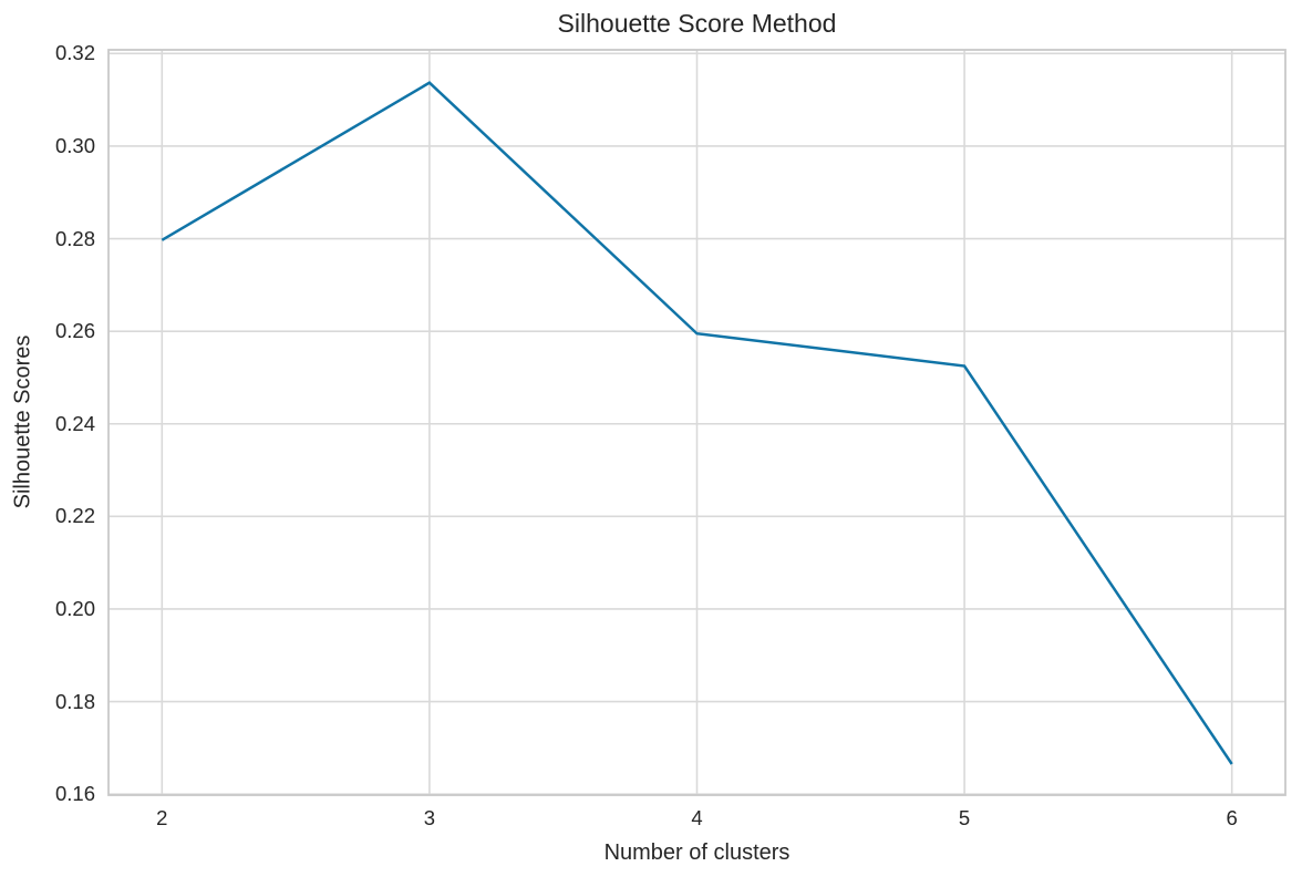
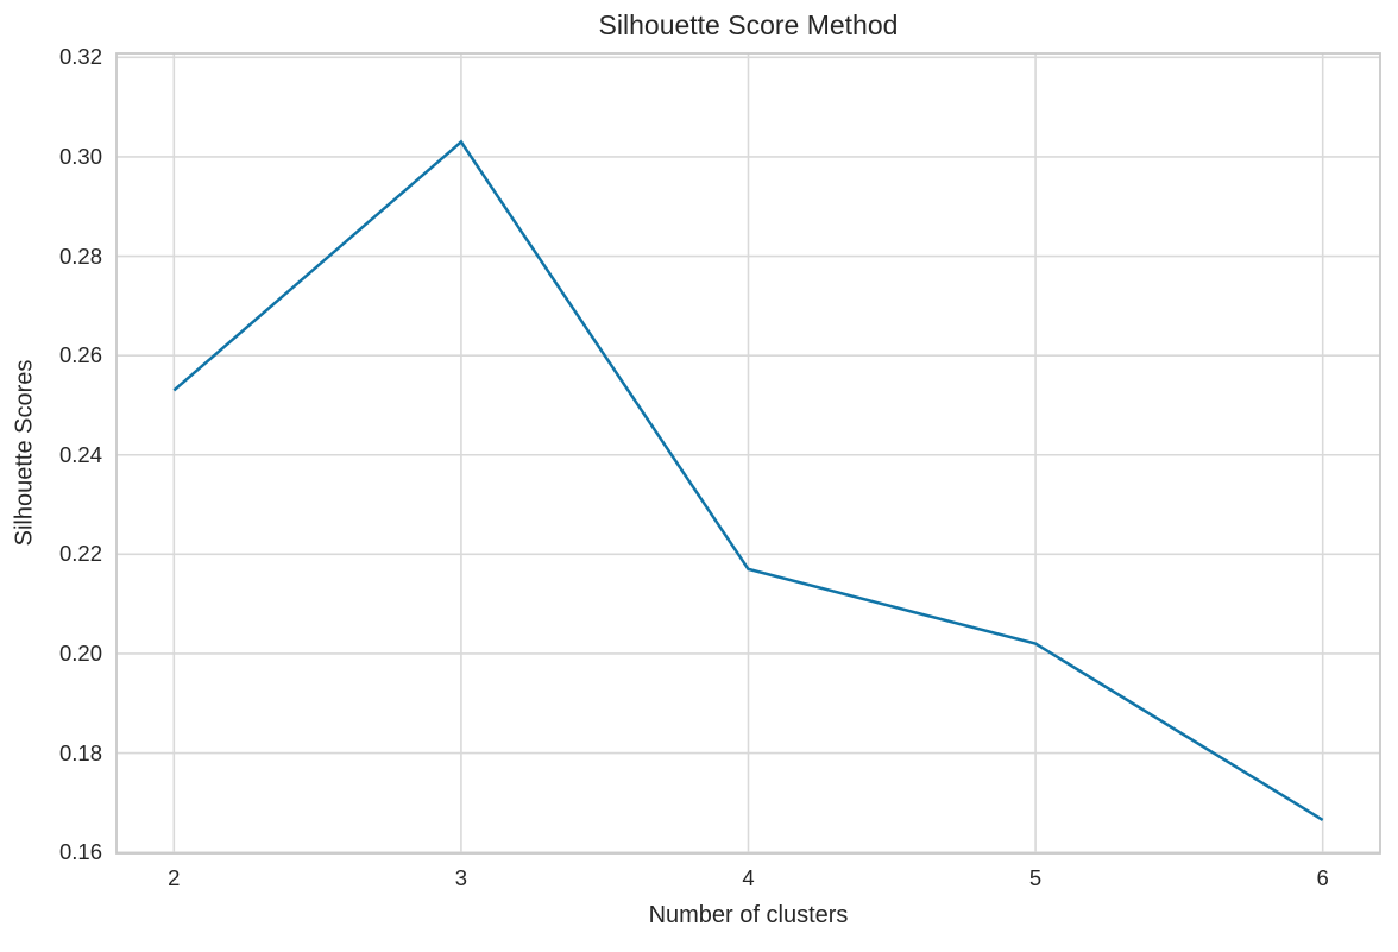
2: 0.280 -> 0.253
3: 0.314 -> 0.303
4: 0.260 -> 0.217
5: 0.253 -> 0.202
